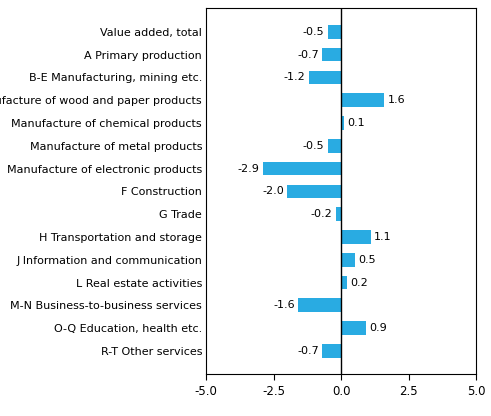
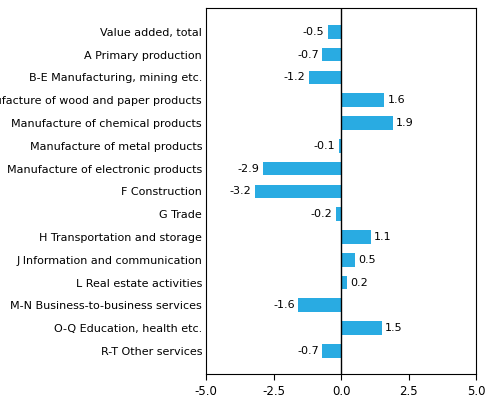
Manufacture of chemical products: 0.1 -> 1.9
Manufacture of metal products: -0.5 -> -0.1
F Construction: -2.0 -> -3.2
O-Q Education, health etc.: 0.9 -> 1.5
